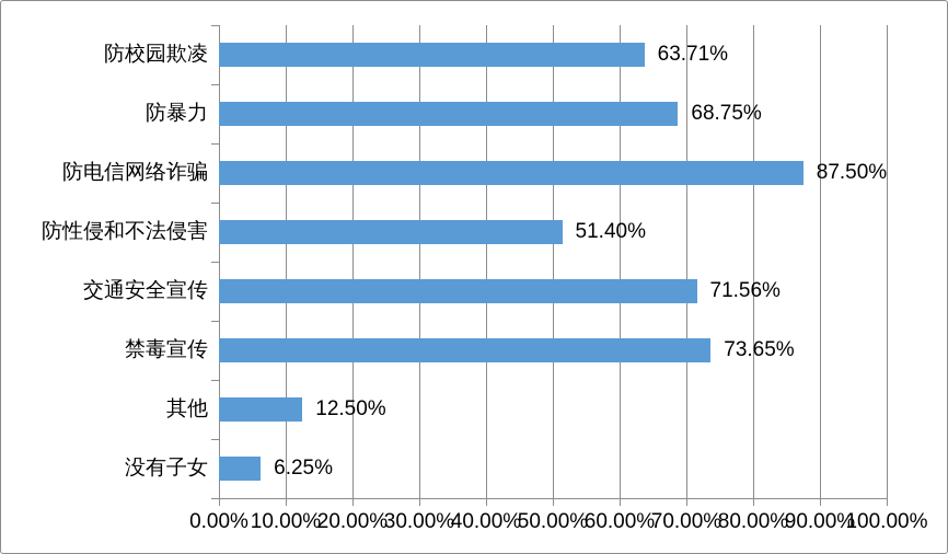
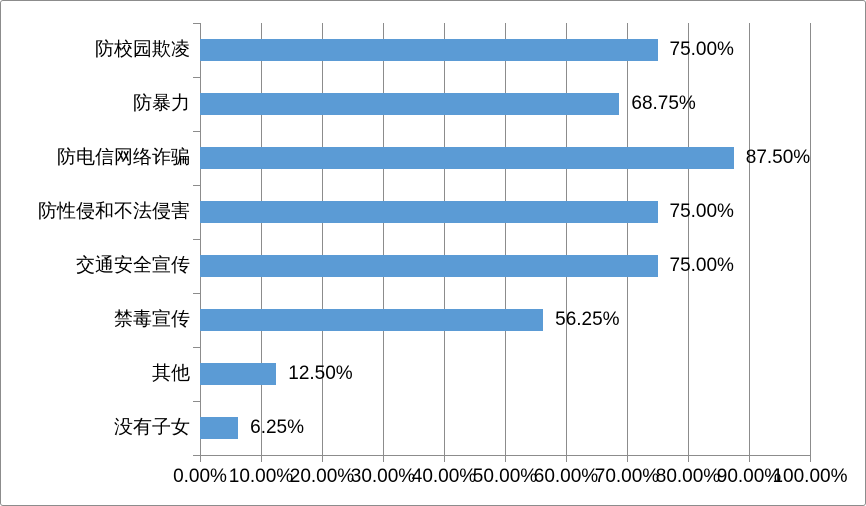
防校园欺凌: 63.71% -> 75.00%
防性侵和不法侵害: 51.40% -> 75.00%
交通安全宣传: 71.56% -> 75.00%
禁毒宣传: 73.65% -> 56.25%
